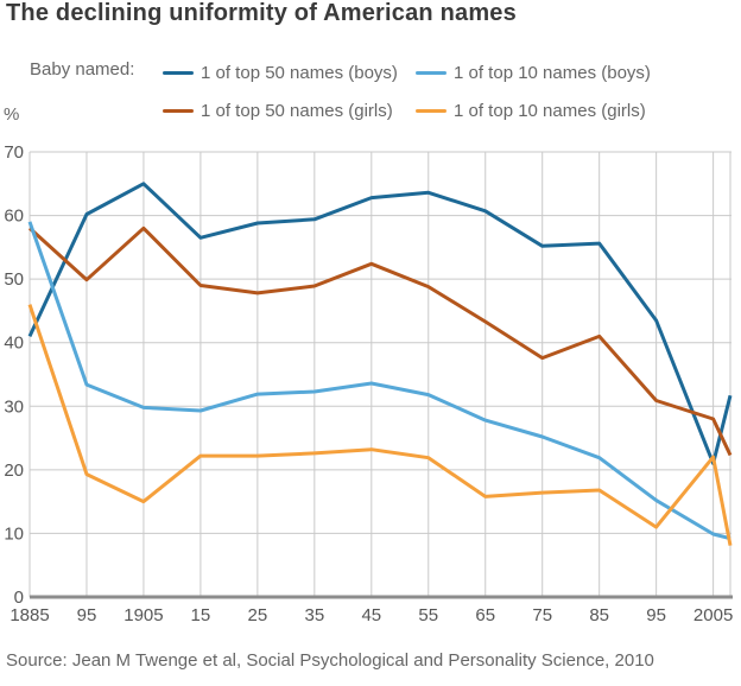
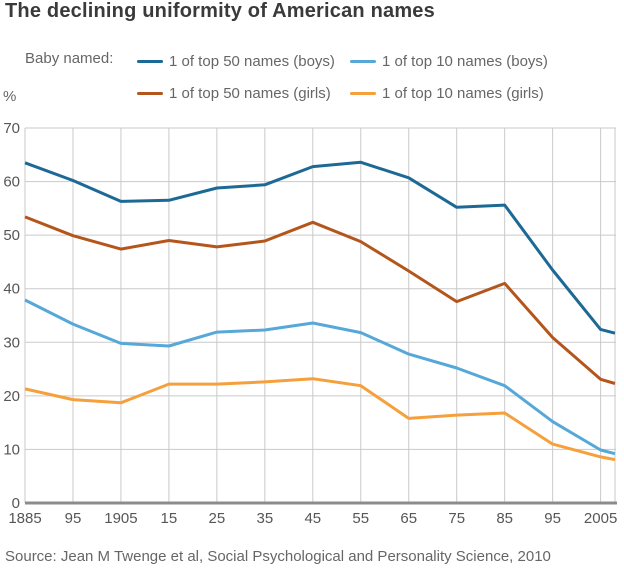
1 of top 50 names (boys)/1885: 41 -> 64
1 of top 50 names (girls)/1885: 58 -> 53
1 of top 10 names (boys)/1885: 59 -> 38
1 of top 10 names (girls)/1885: 46 -> 21
1 of top 50 names (boys)/1905: 65 -> 56
1 of top 50 names (girls)/1905: 58 -> 47
1 of top 10 names (girls)/1905: 15 -> 19
1 of top 50 names (boys)/2005: 21 -> 32
1 of top 50 names (girls)/2005: 28 -> 23
1 of top 10 names (girls)/2005: 22 -> 9
